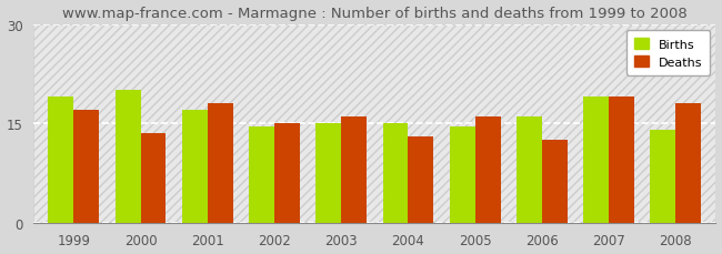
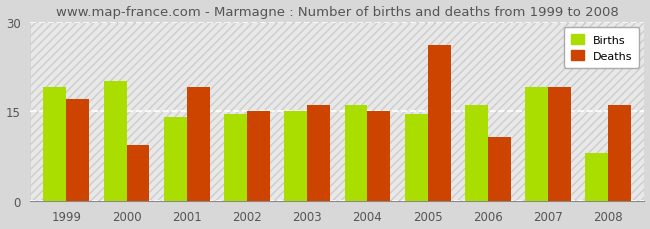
Deaths/2000: 13.5 -> 9.4
Births/2001: 17.0 -> 14.0
Deaths/2001: 18.0 -> 19.0
Births/2004: 15.0 -> 16.0
Deaths/2004: 13.0 -> 15.0
Deaths/2005: 16.0 -> 26.0
Deaths/2006: 12.5 -> 10.6
Births/2008: 14.0 -> 8.0
Deaths/2008: 18.0 -> 16.0
